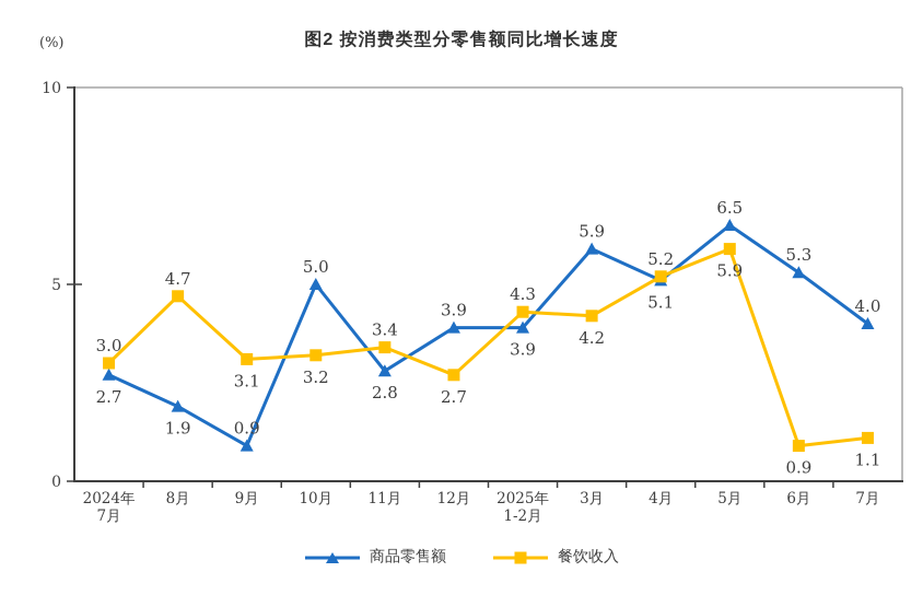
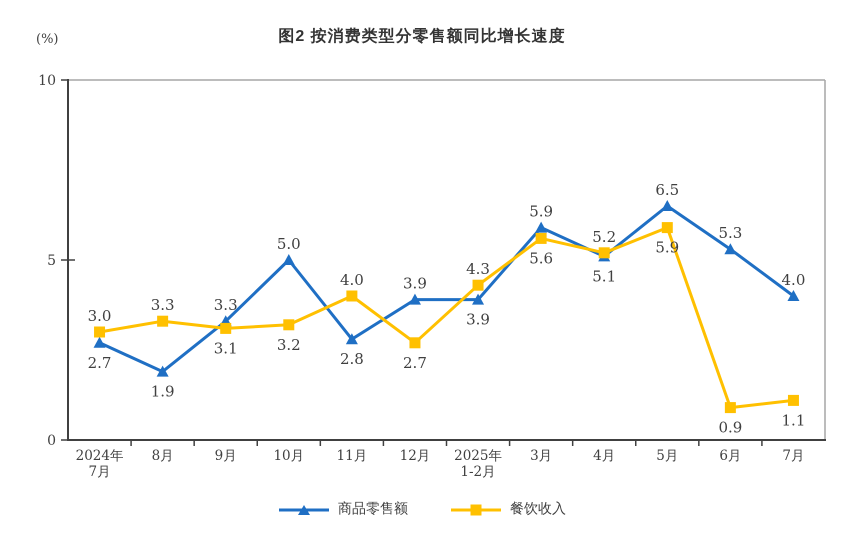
餐饮收入/8月: 4.7 -> 3.3
商品零售额/9月: 0.9 -> 3.3
餐饮收入/11月: 3.4 -> 4.0
餐饮收入/3月: 4.2 -> 5.6
